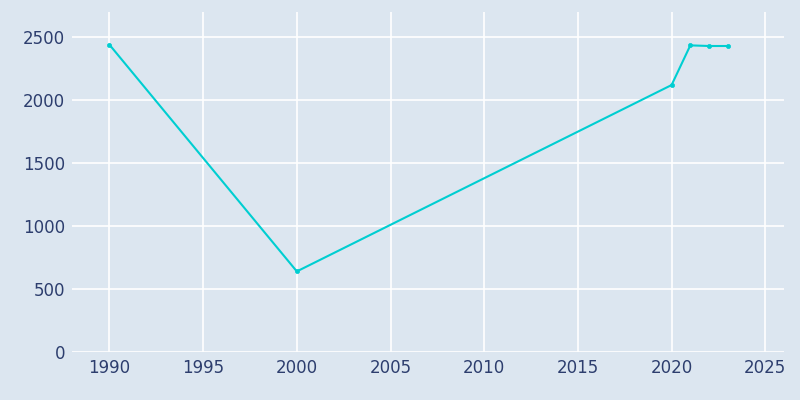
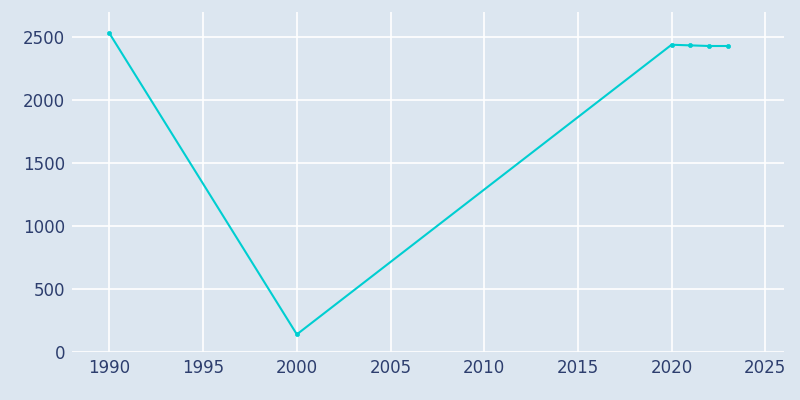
1990: 2440 -> 2530
2000: 640 -> 140
2020: 2120 -> 2440
